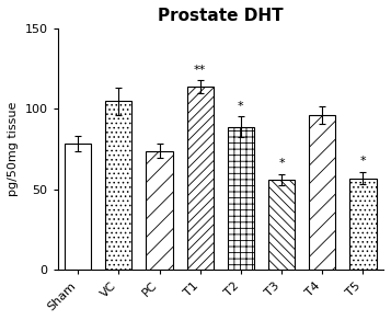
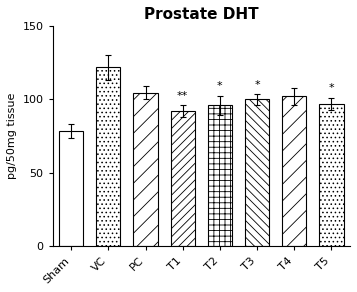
VC: 105 -> 122
PC: 74 -> 104
T1: 114 -> 92
T2: 89 -> 96
T3: 56 -> 100
T4: 96 -> 102
T5: 57 -> 97
